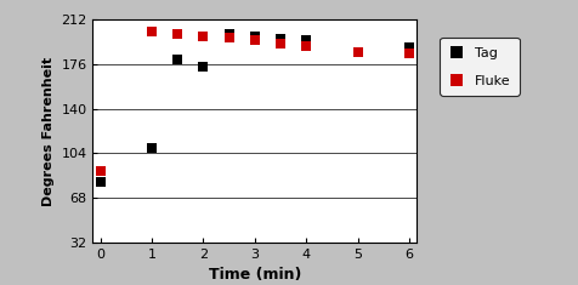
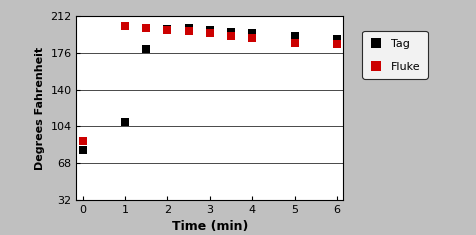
Tag/2: 174 -> 200
Tag/5: 186 -> 193
